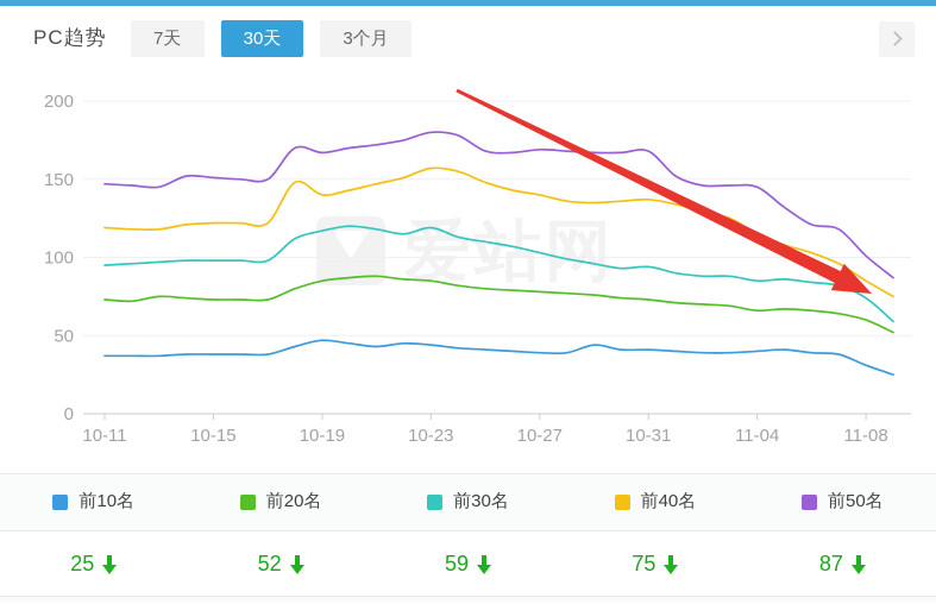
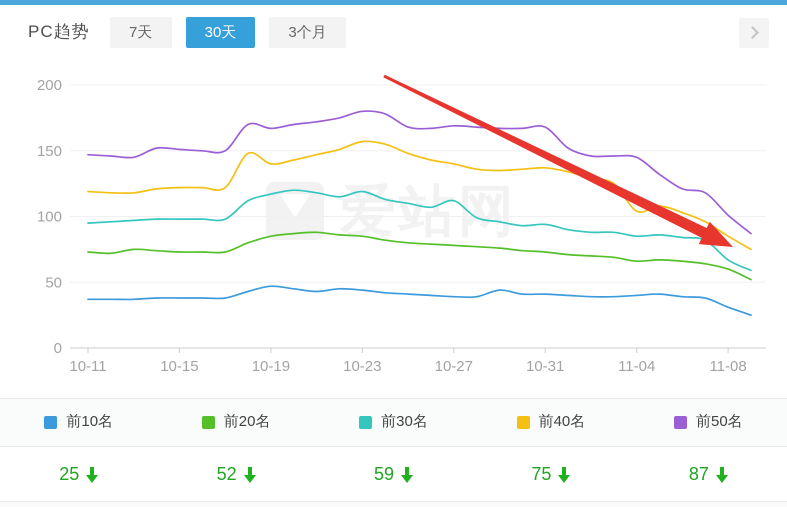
前30名/10-27: 103 -> 112
前40名/11-04: 115 -> 104
前30名/11-08: 74 -> 67
